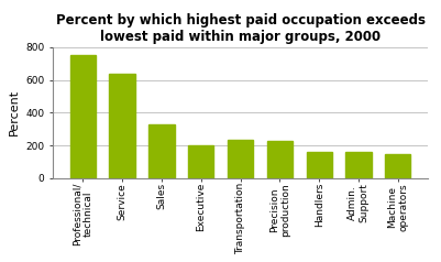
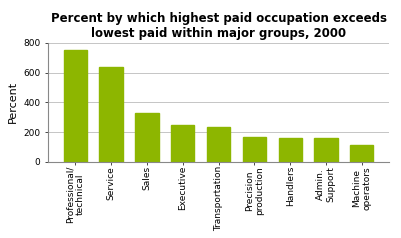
Executive: 200 -> 240
Precision production: 230 -> 170
Machine operators: 150 -> 120
